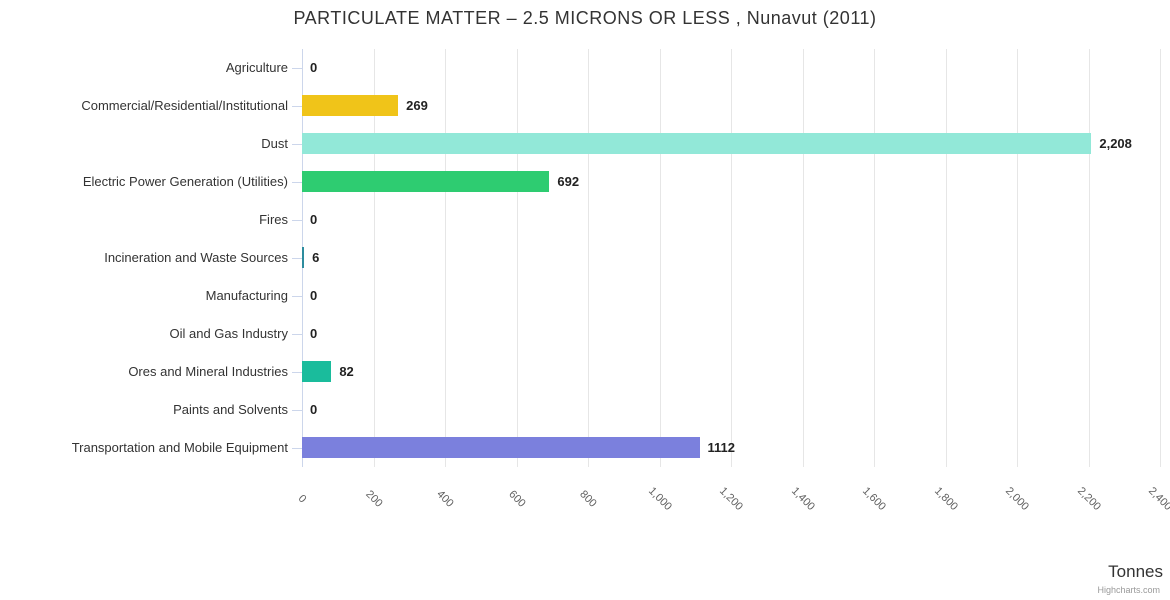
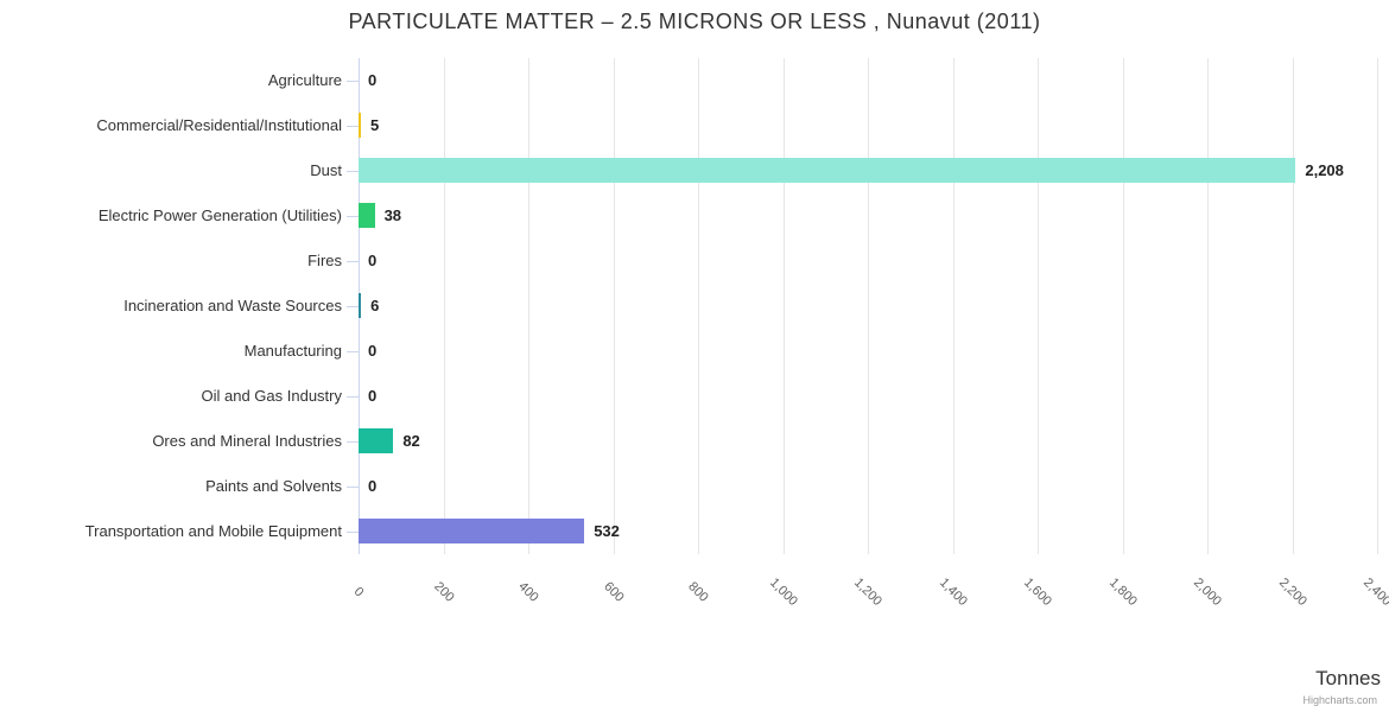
Commercial/Residential/Institutional: 269 -> 5
Electric Power Generation (Utilities): 692 -> 38
Transportation and Mobile Equipment: 1112 -> 532
